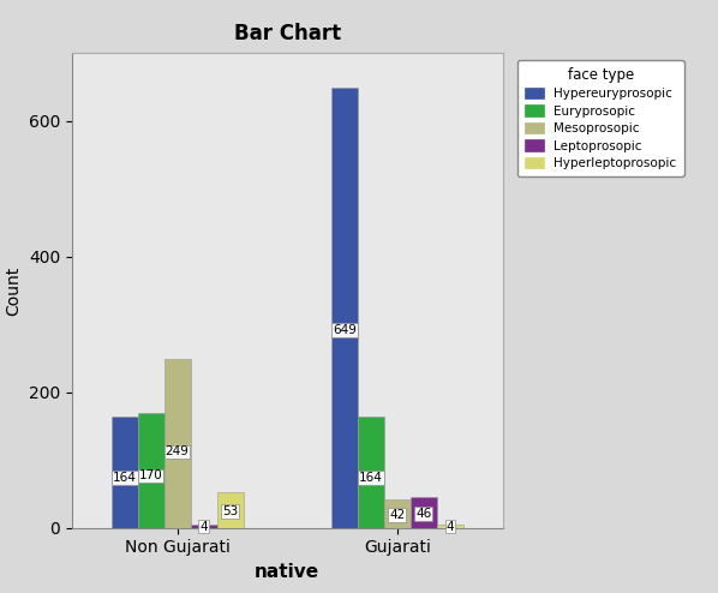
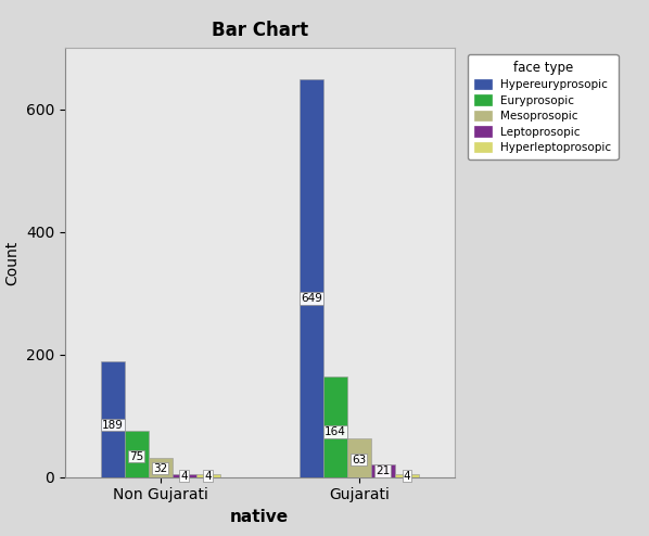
Hypereuryprosopic/Non Gujarati: 164 -> 189
Euryprosopic/Non Gujarati: 170 -> 75
Mesoprosopic/Non Gujarati: 249 -> 32
Hyperleptoprosopic/Non Gujarati: 53 -> 4
Mesoprosopic/Gujarati: 42 -> 63
Leptoprosopic/Gujarati: 46 -> 21
